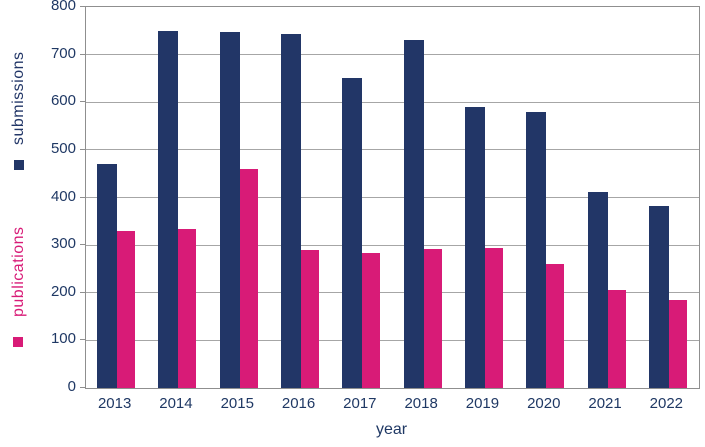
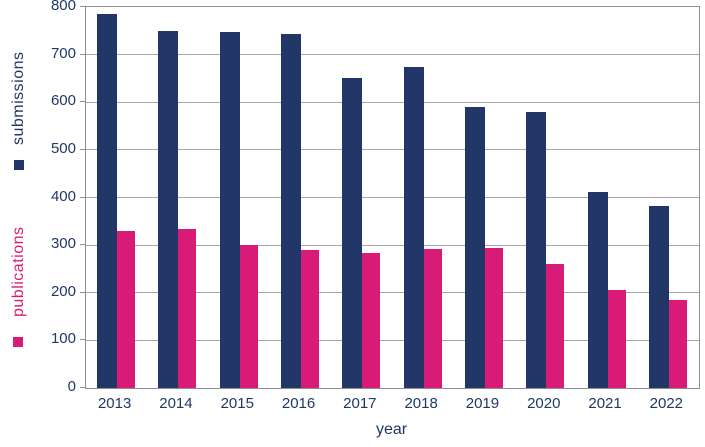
submissions/2013: 470 -> 780
publications/2015: 460 -> 300
submissions/2018: 730 -> 680
